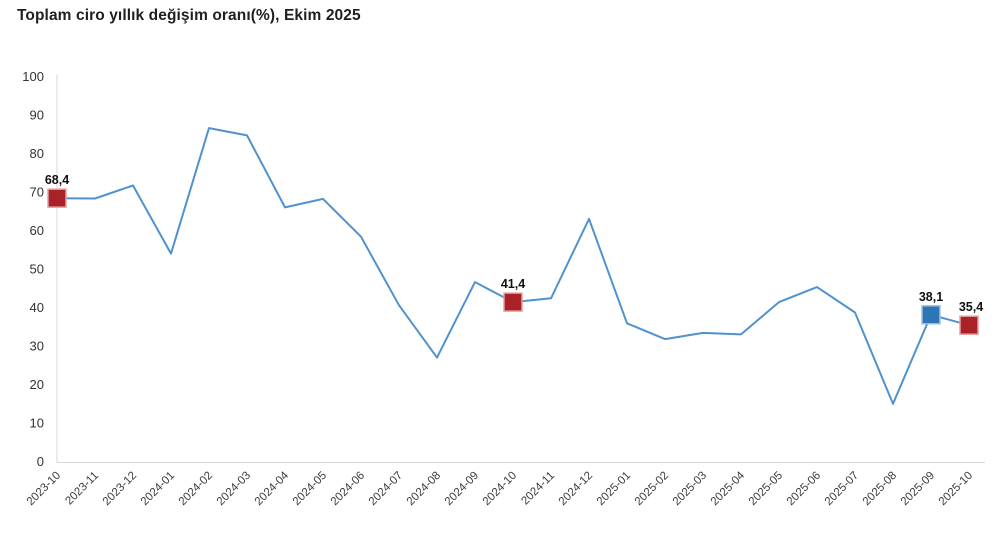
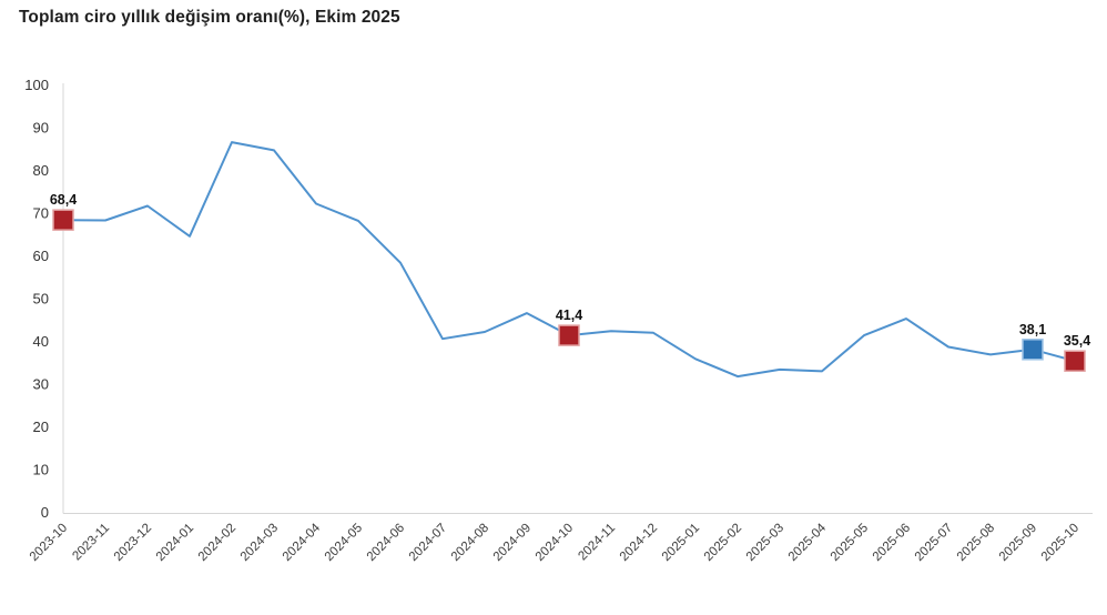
2024-01: 54 -> 65
2024-04: 66 -> 72
2024-08: 27 -> 42
2024-12: 63 -> 42
2025-08: 15 -> 37
